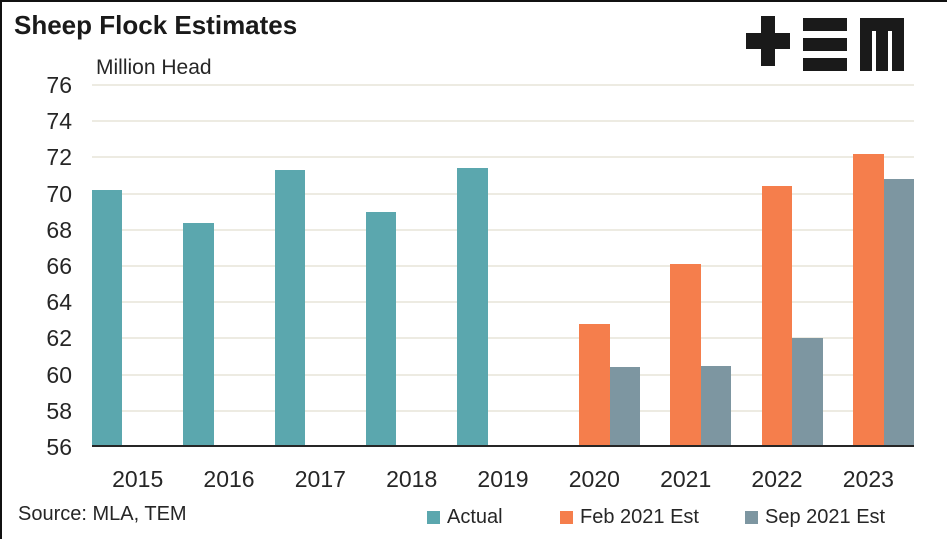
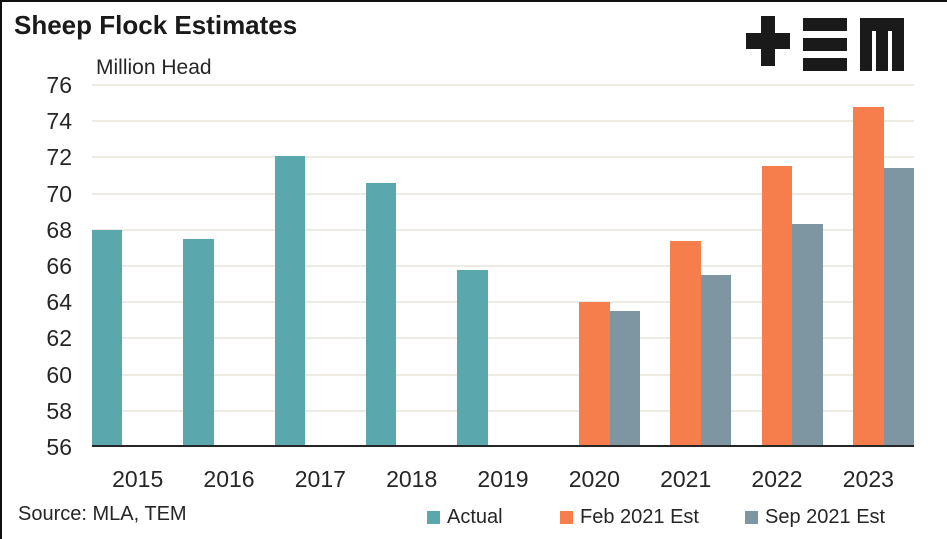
Actual/2015: 70.2 -> 68.0
Actual/2016: 68.4 -> 67.5
Actual/2017: 71.3 -> 72.1
Actual/2018: 69.0 -> 70.6
Actual/2019: 71.4 -> 65.8
Feb 2021 Est/2020: 62.8 -> 64.0
Sep 2021 Est/2020: 60.4 -> 63.5
Feb 2021 Est/2021: 66.1 -> 67.4
Sep 2021 Est/2021: 60.5 -> 65.5
Feb 2021 Est/2022: 70.4 -> 71.5
Sep 2021 Est/2022: 62.0 -> 68.3
Feb 2021 Est/2023: 72.2 -> 74.8
Sep 2021 Est/2023: 70.8 -> 71.4
